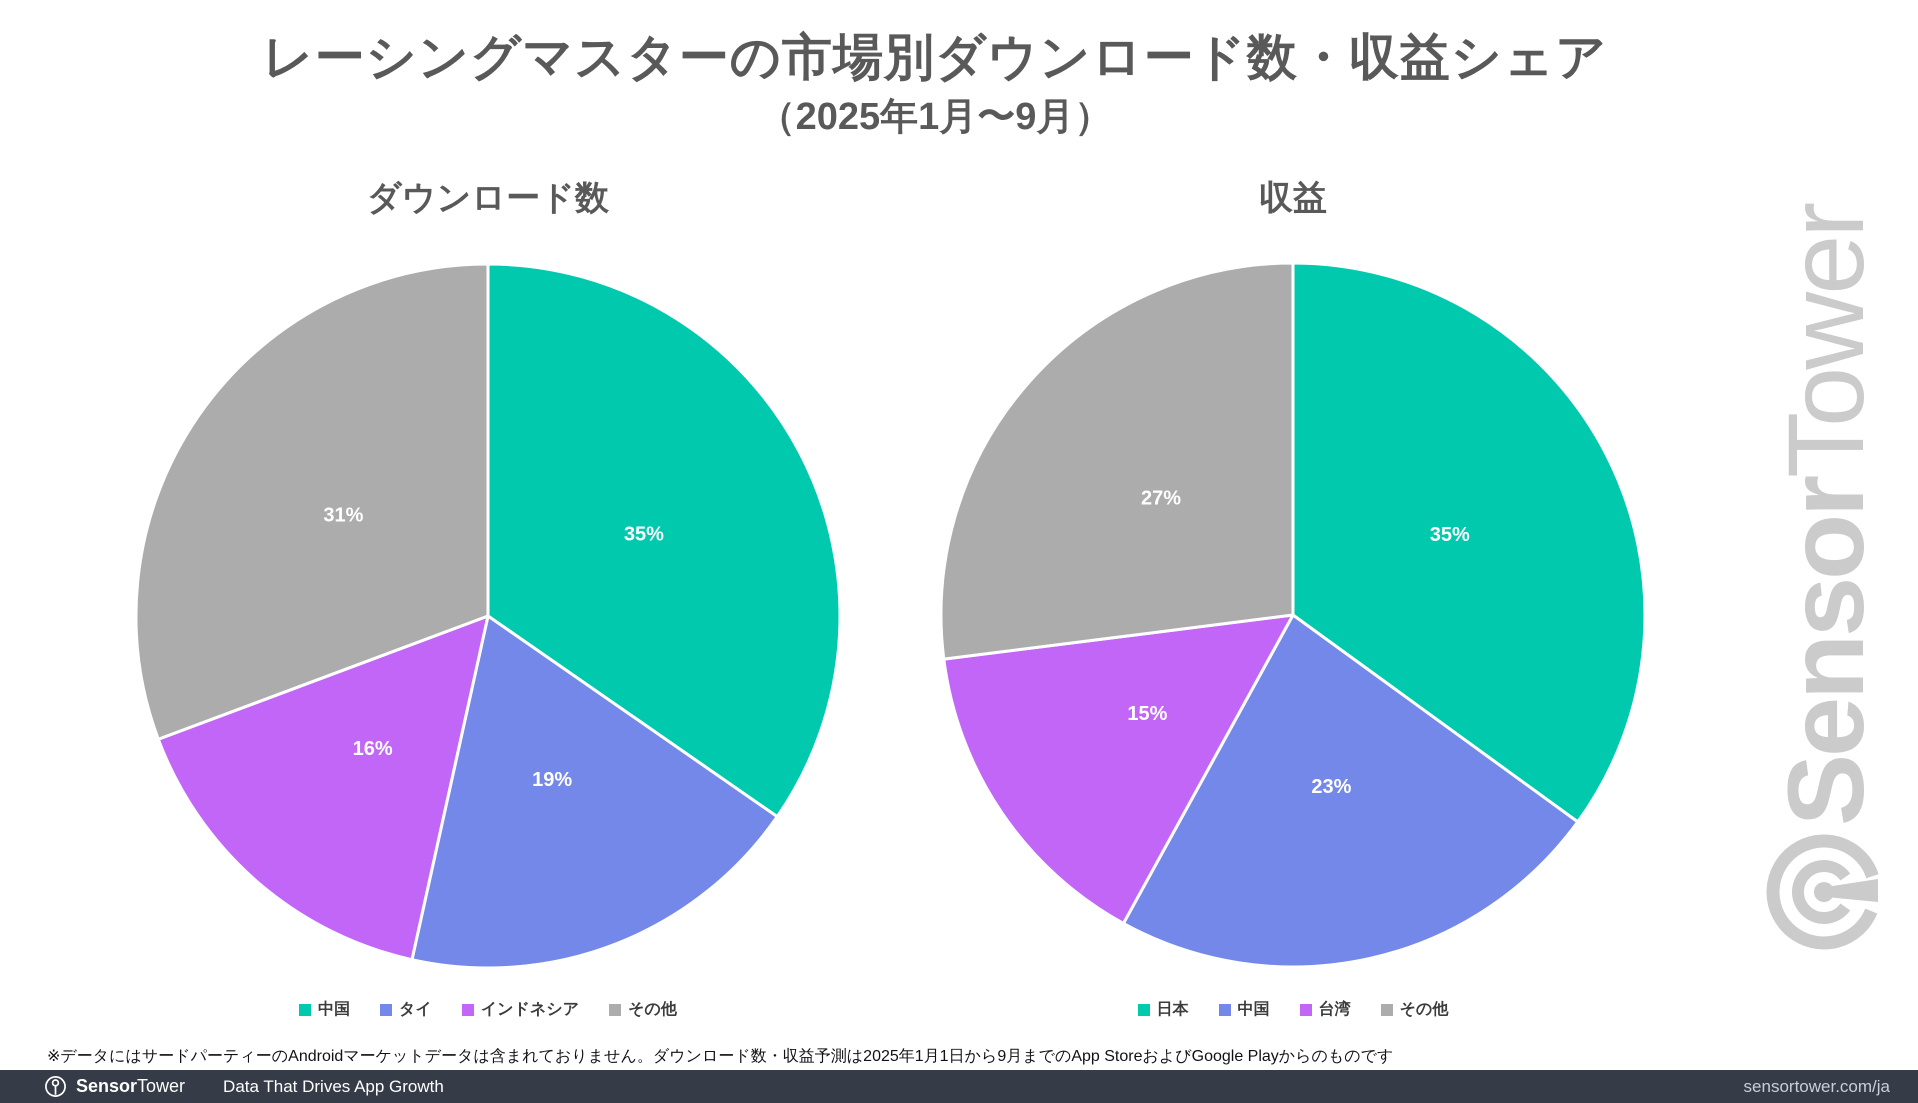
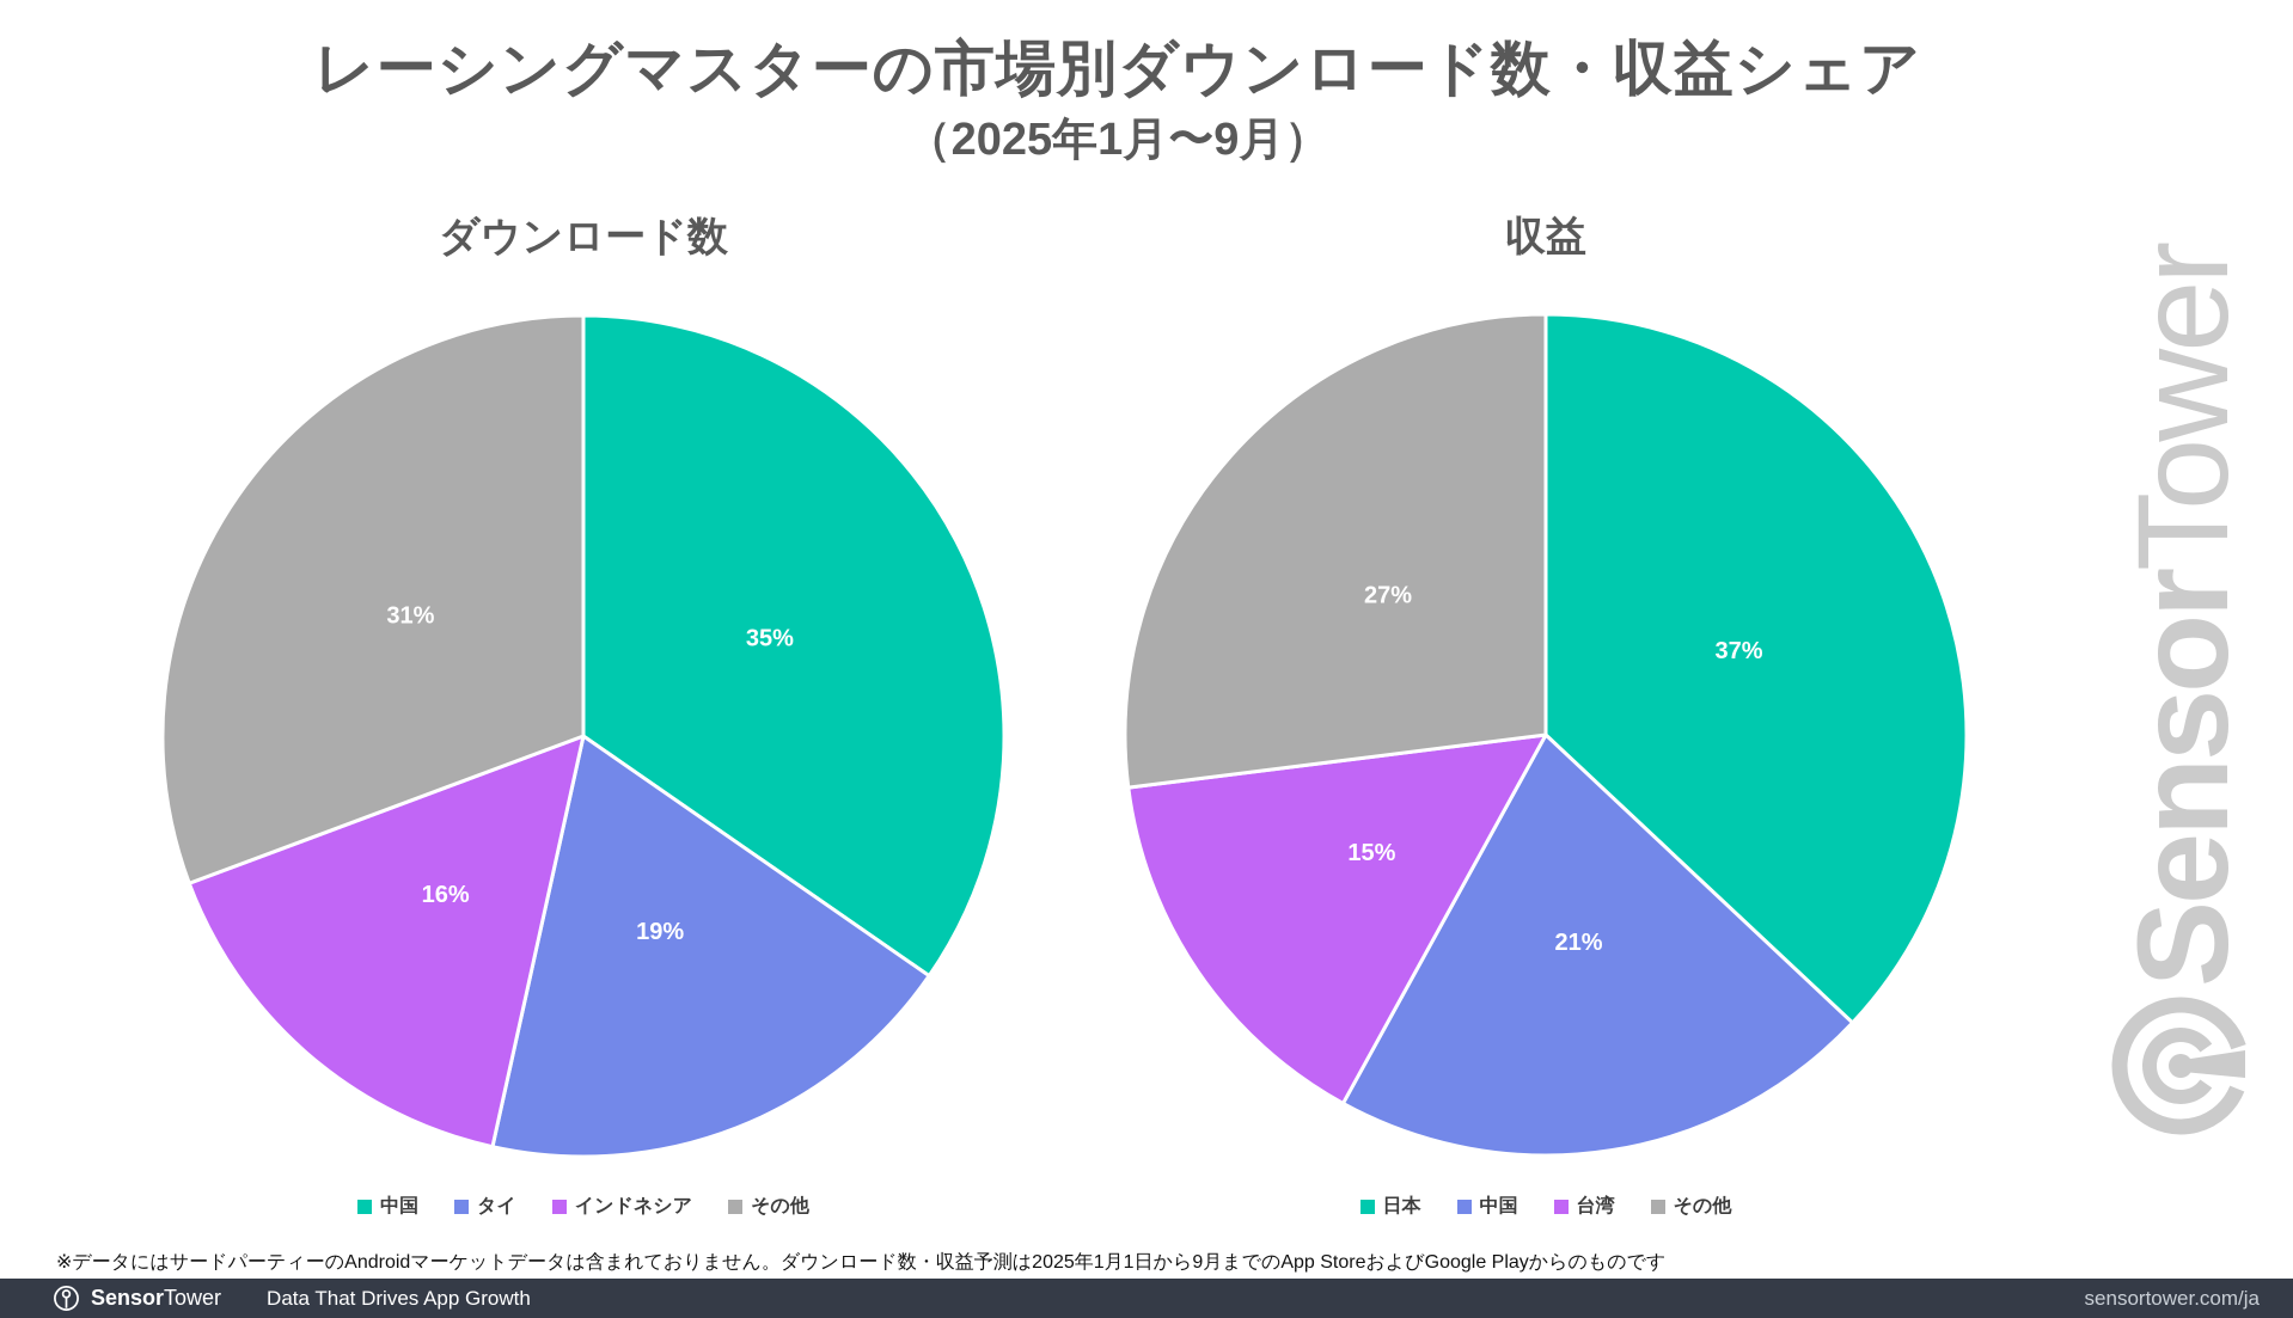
収益/日本: 35% -> 37%
収益/中国: 23% -> 21%
